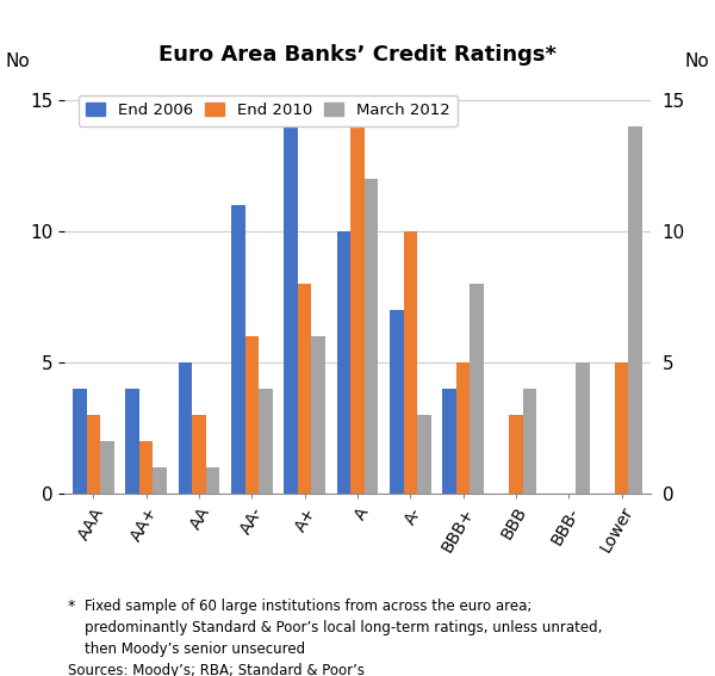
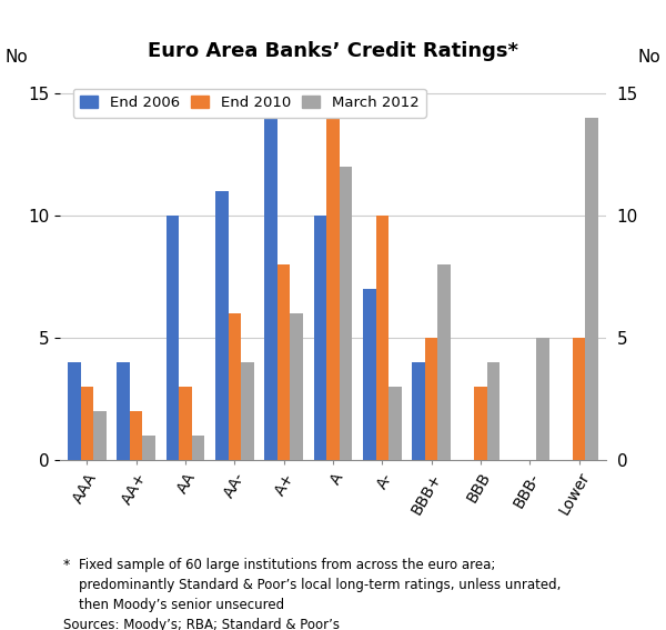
End 2006/AA: 5 -> 10
